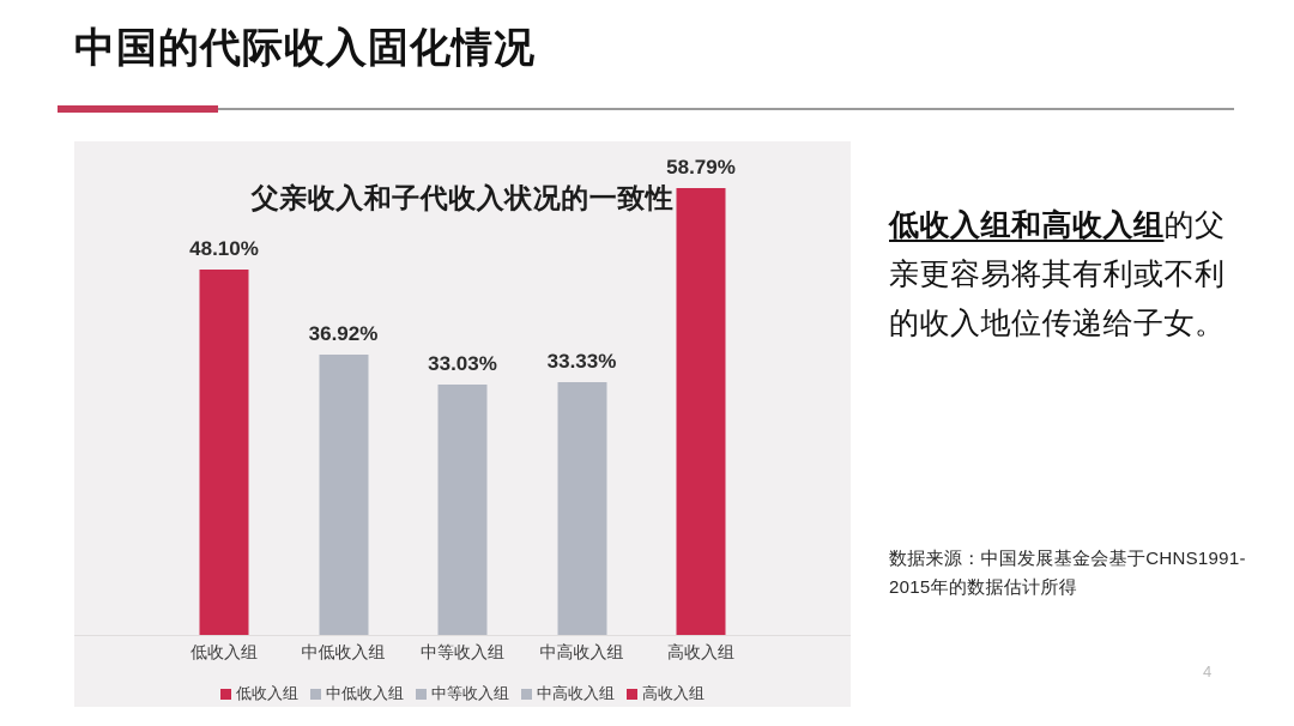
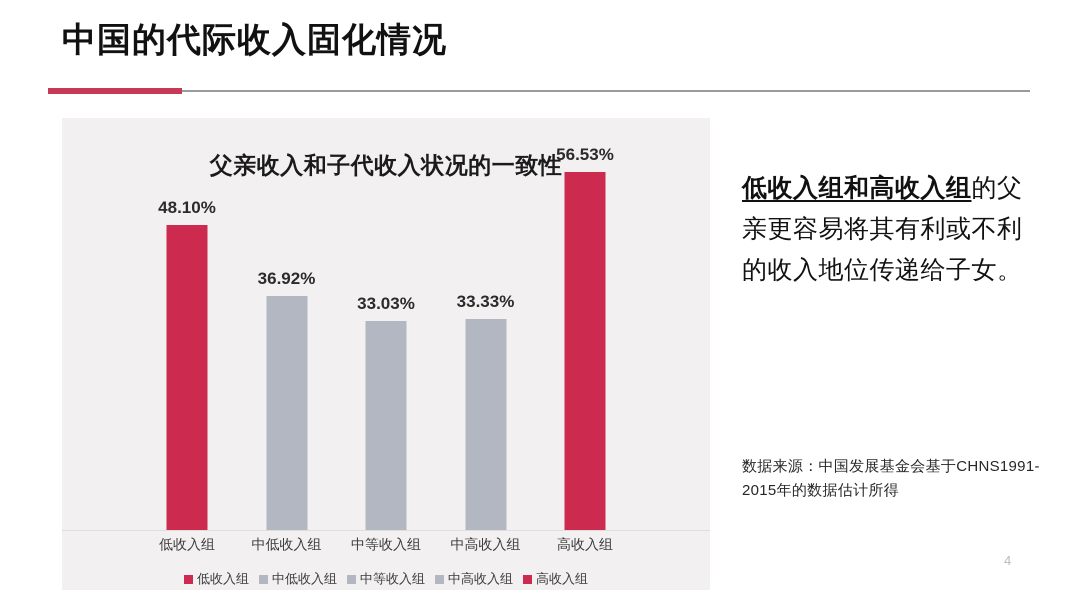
高收入组: 58.79% -> 56.53%
